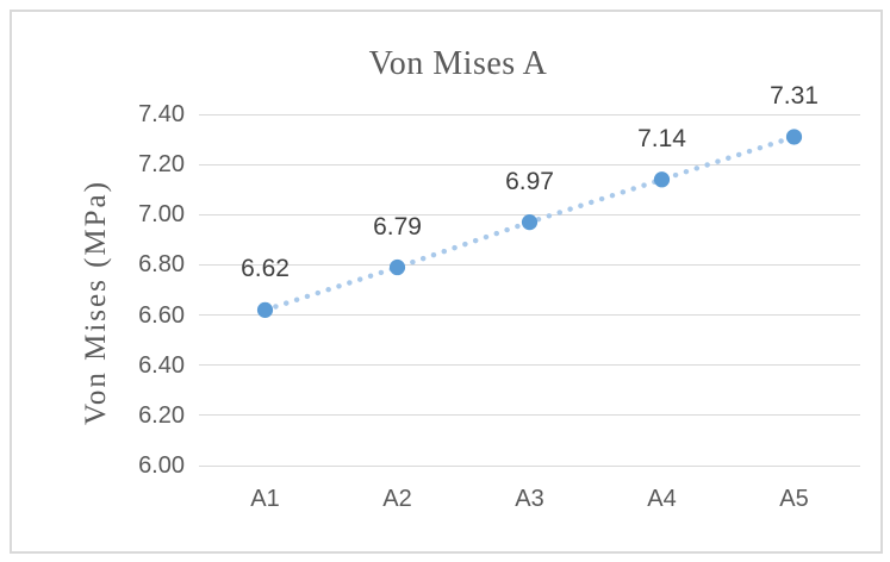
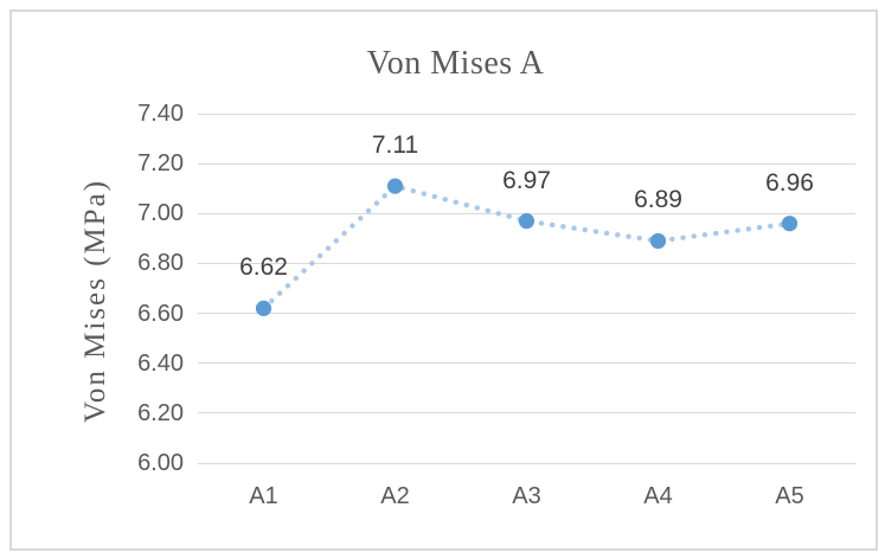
A2: 6.79 -> 7.11
A4: 7.14 -> 6.89
A5: 7.31 -> 6.96
